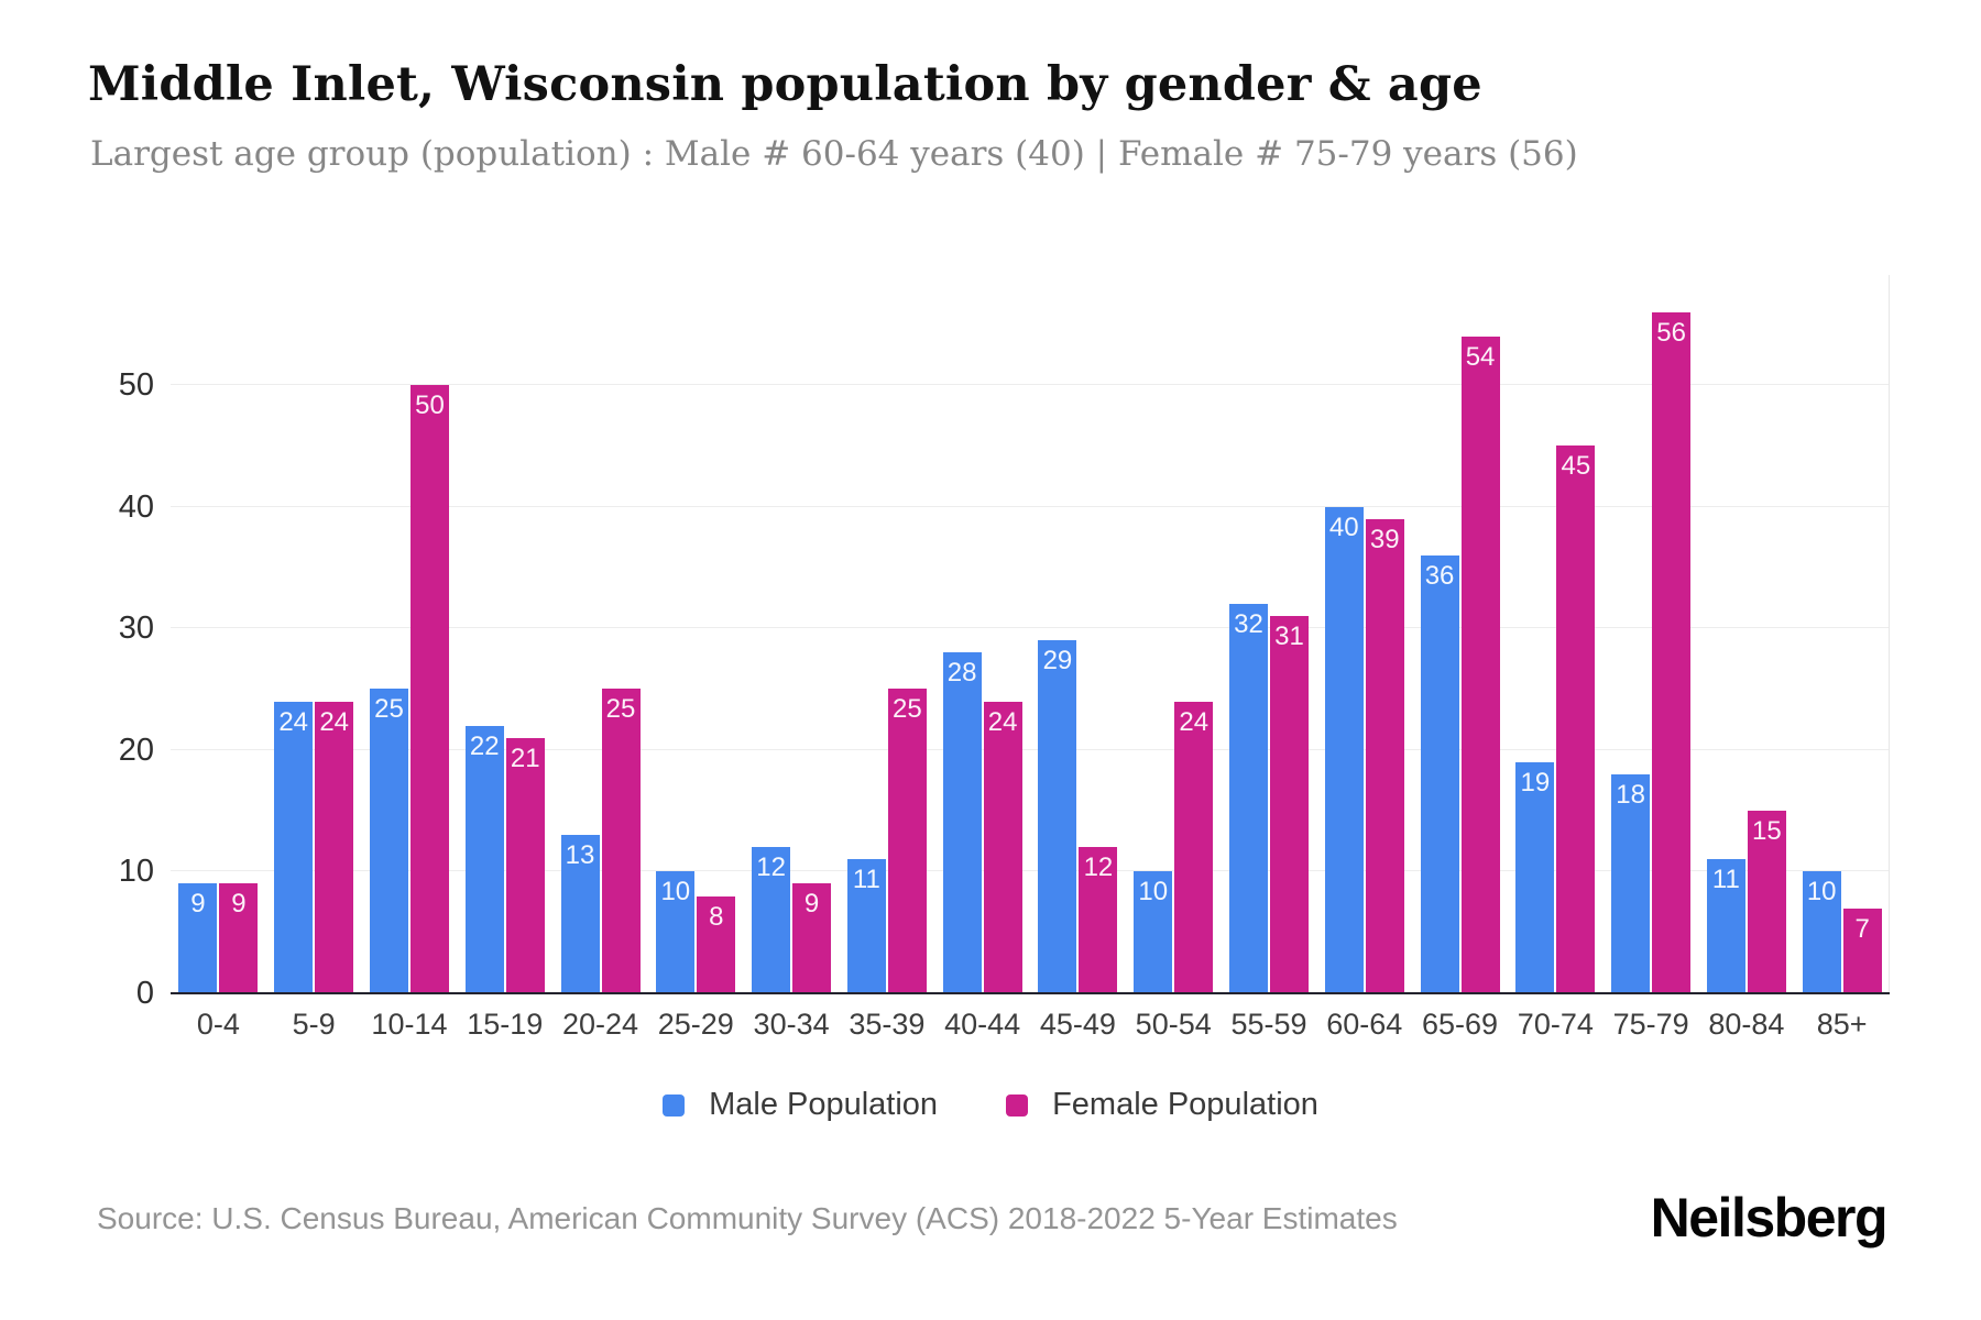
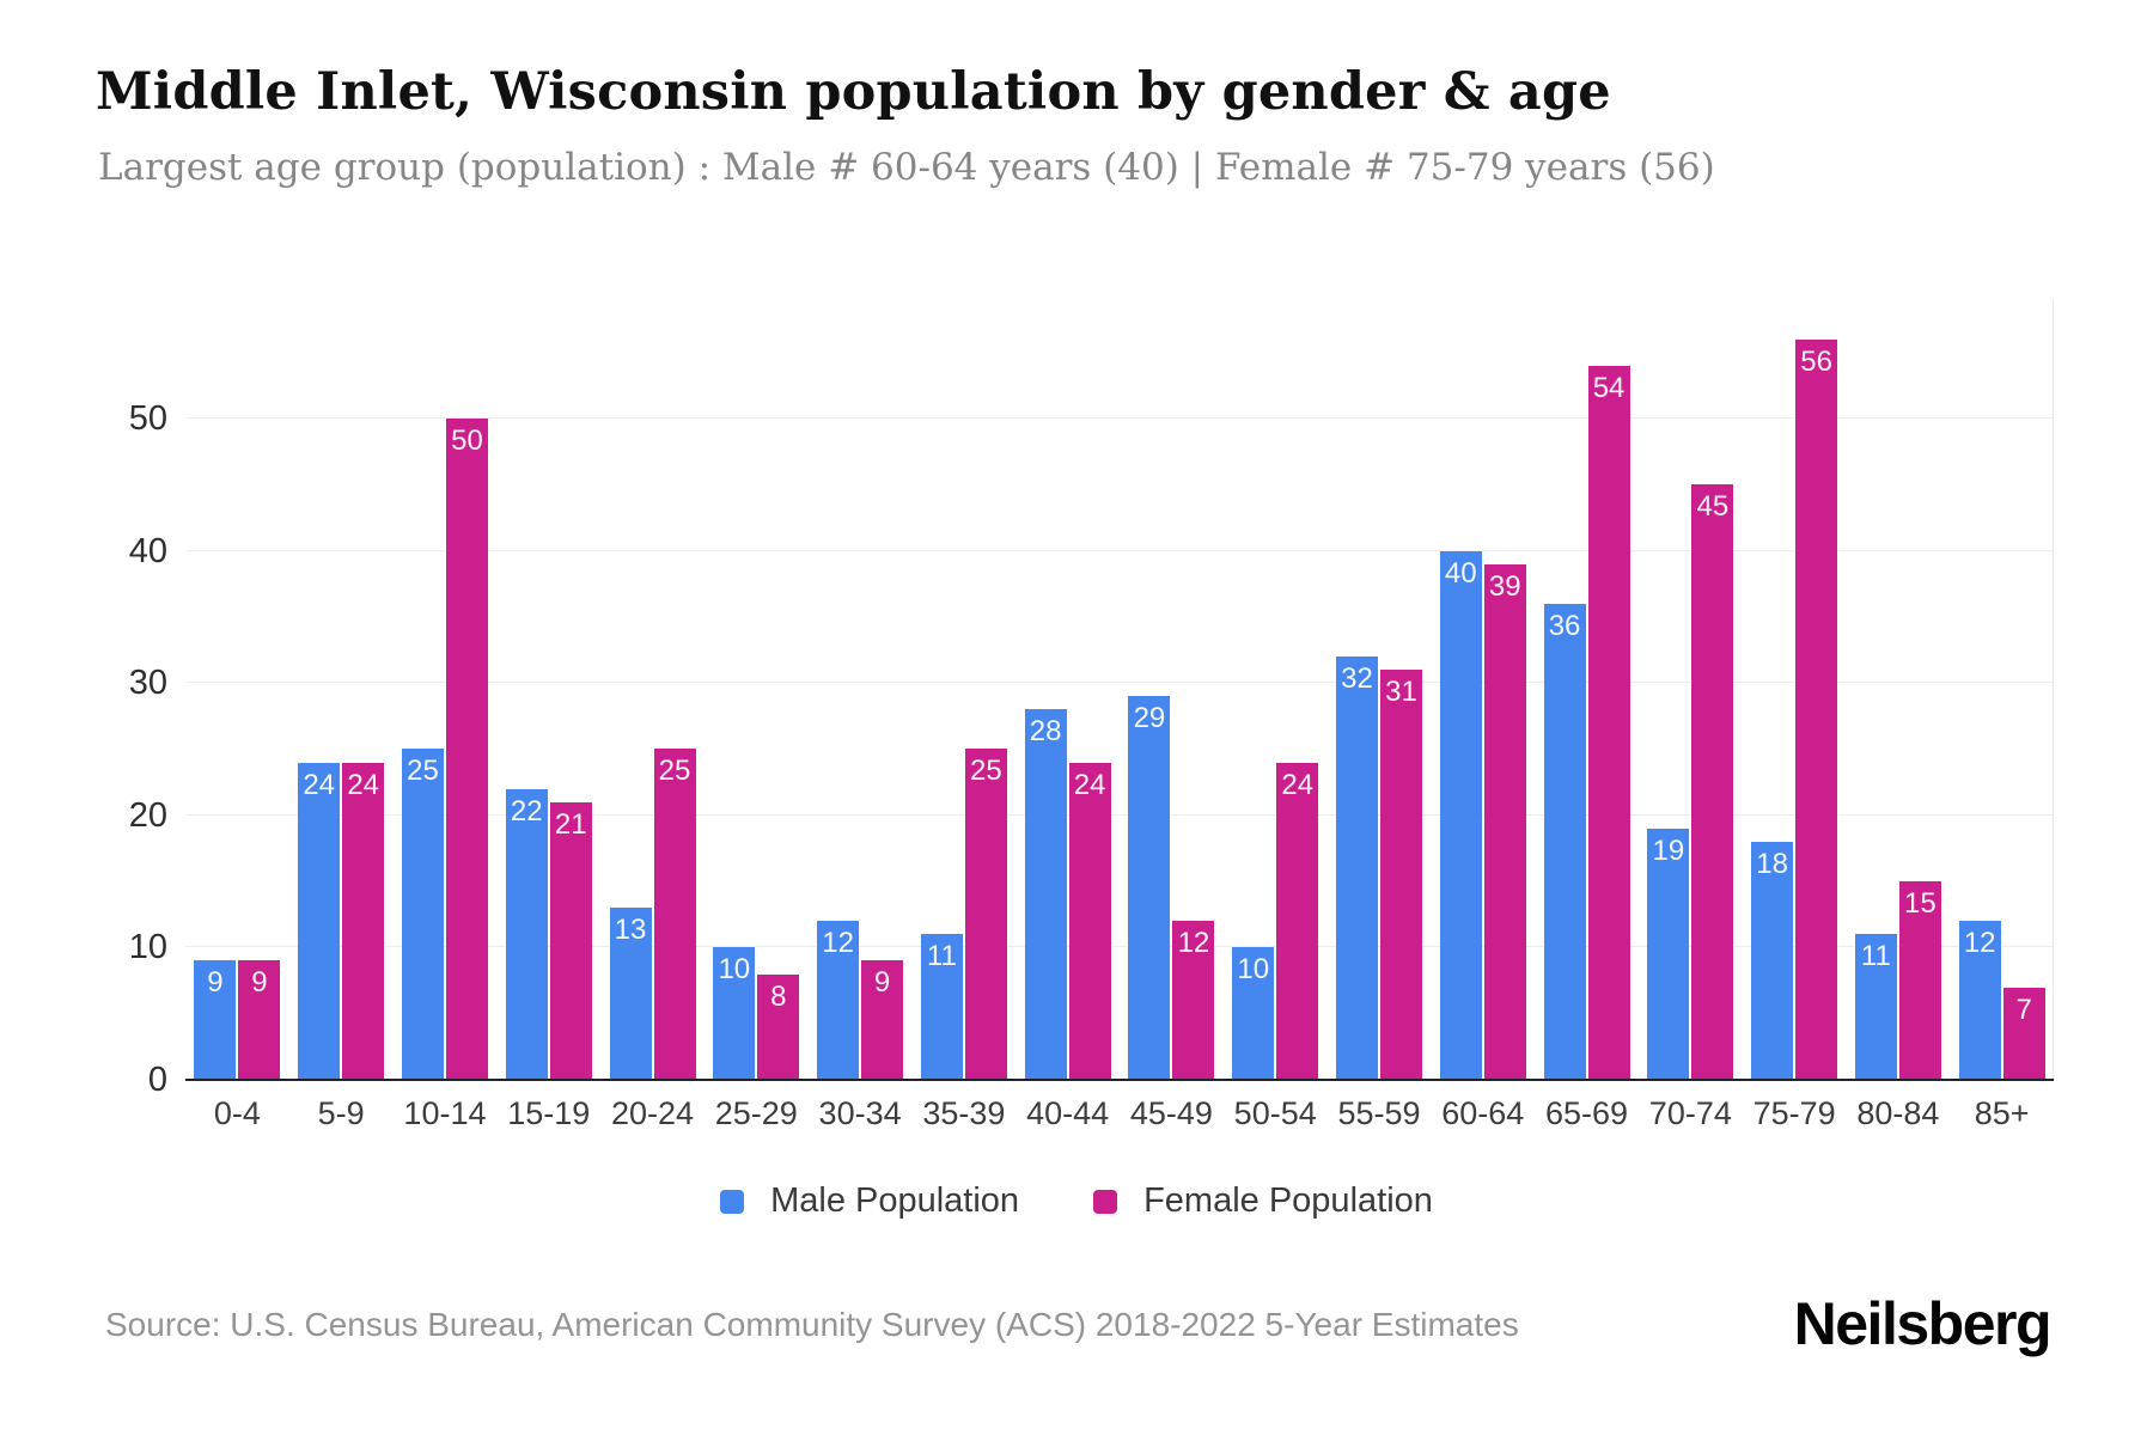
Male Population/85+: 10 -> 12
